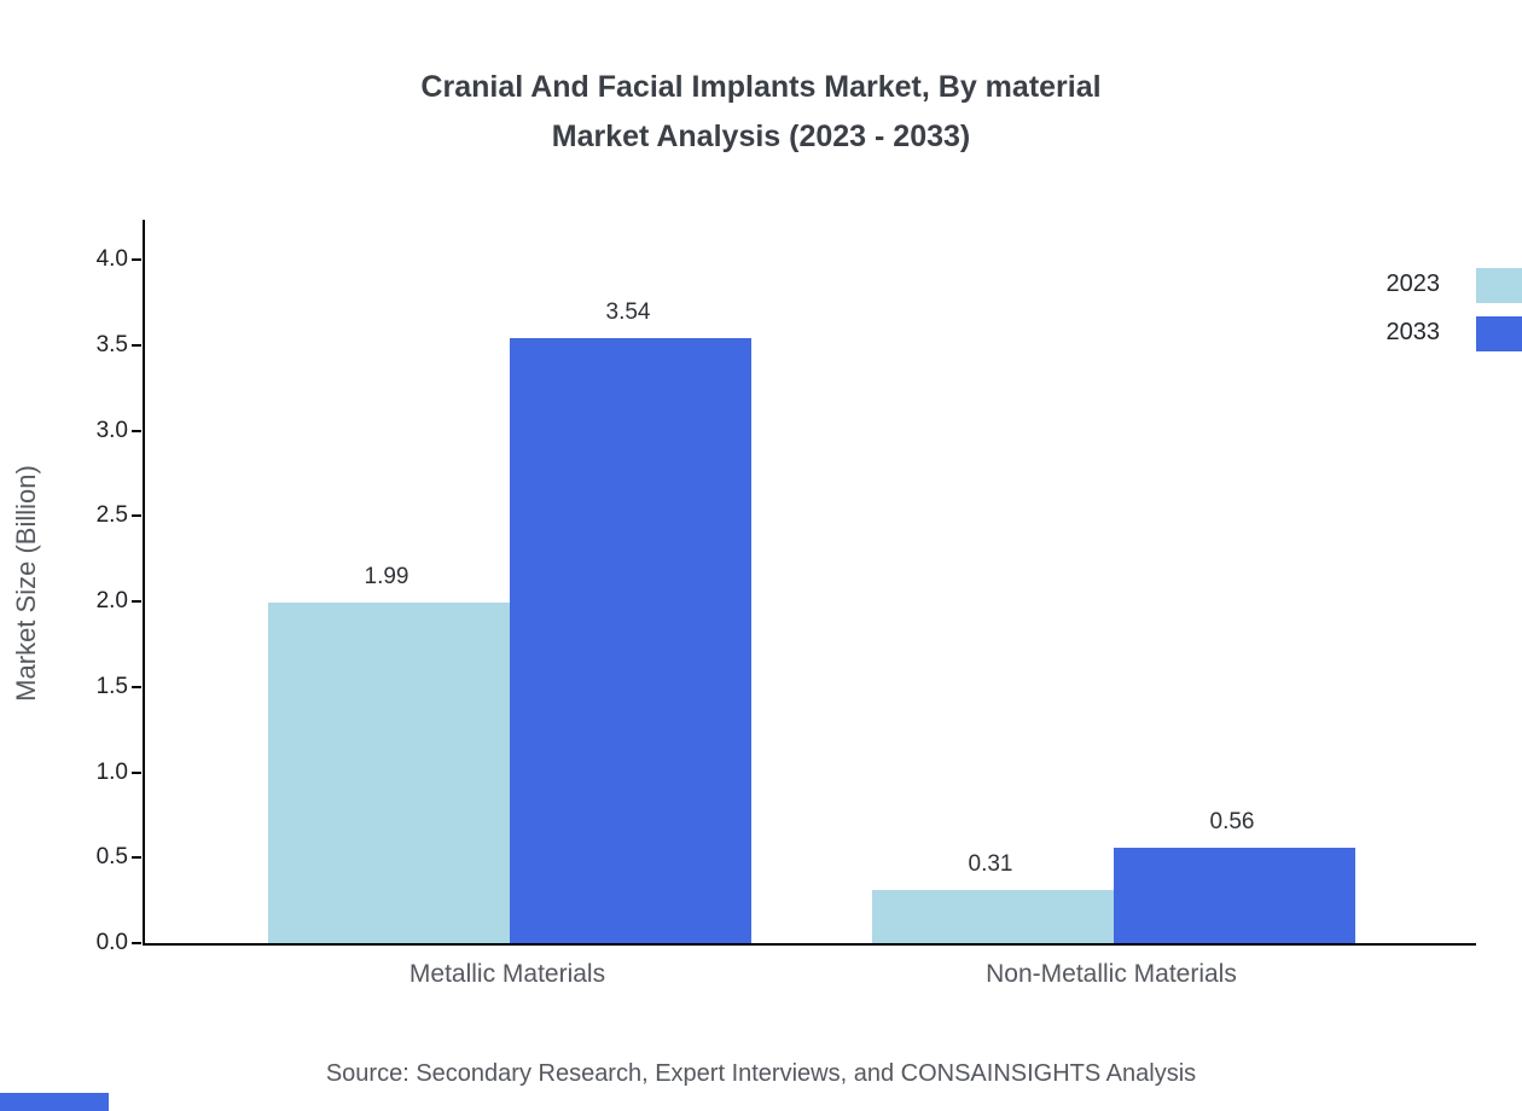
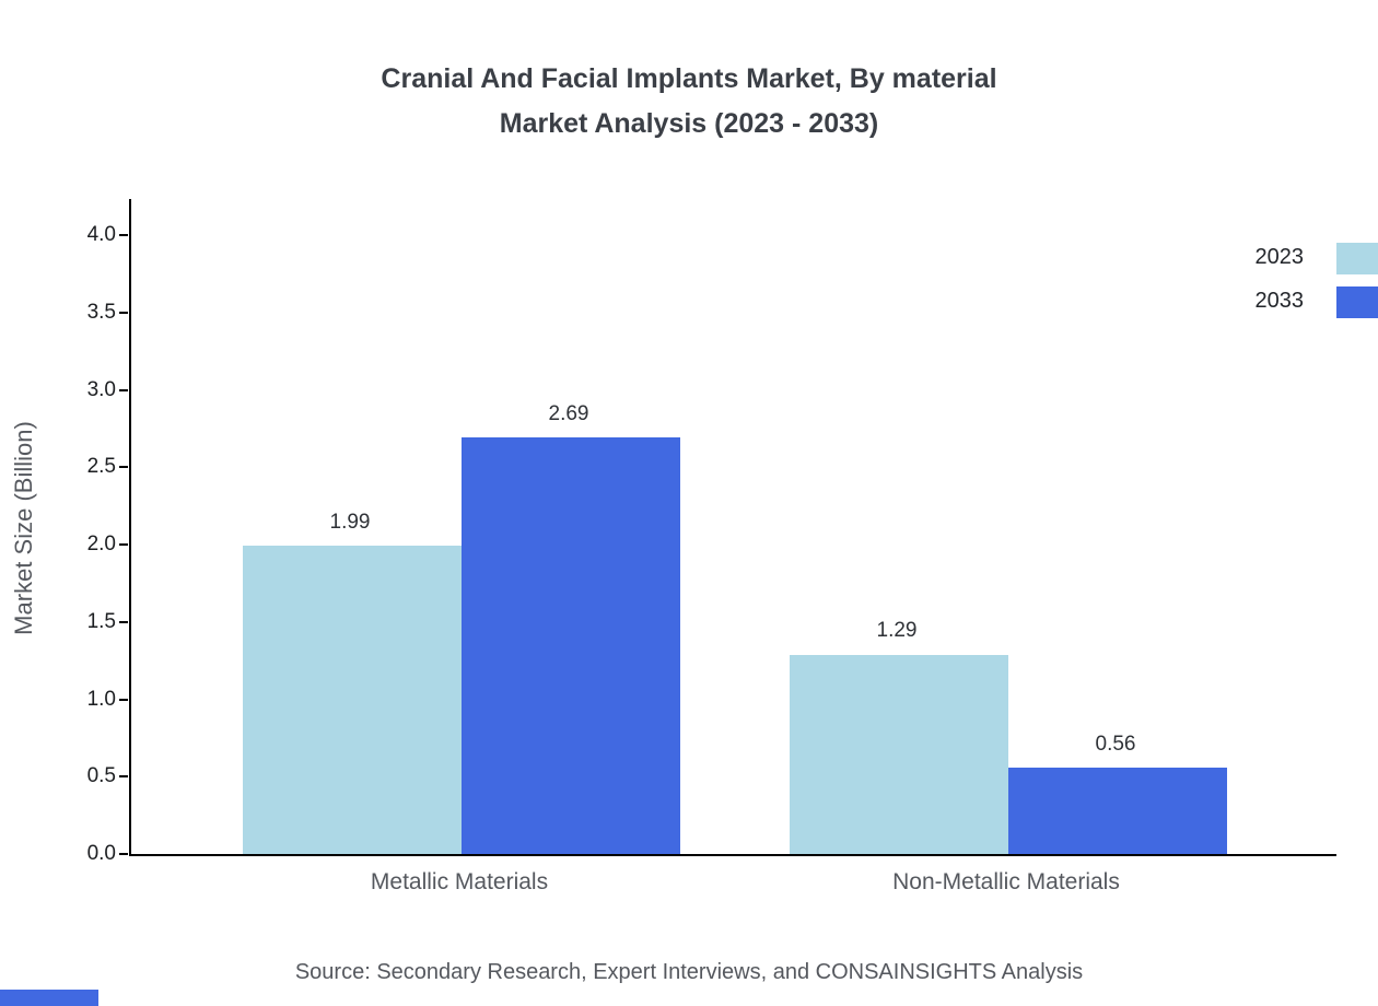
2033/Metallic Materials: 3.54 -> 2.69
2023/Non-Metallic Materials: 0.31 -> 1.29
